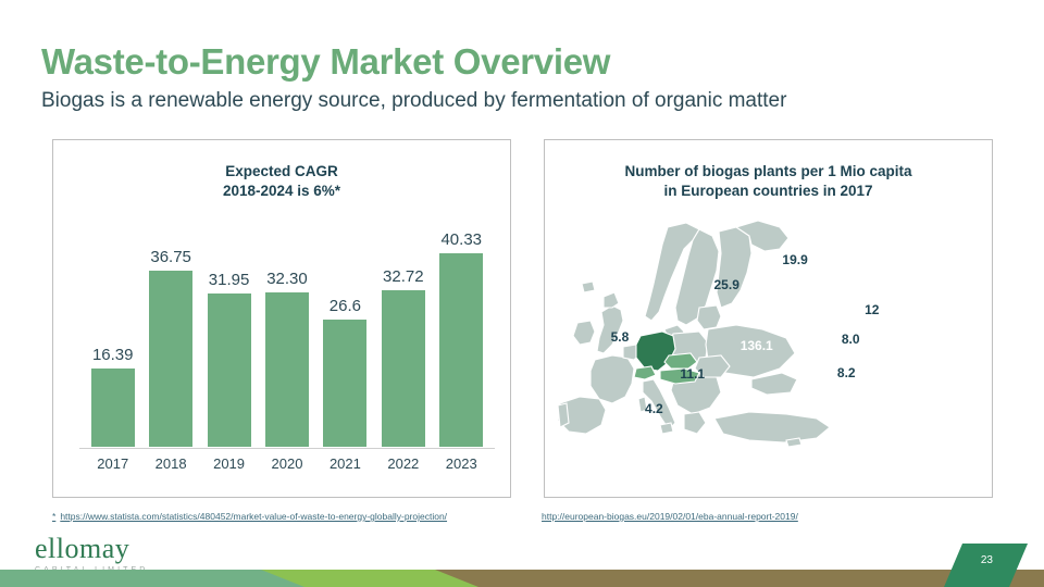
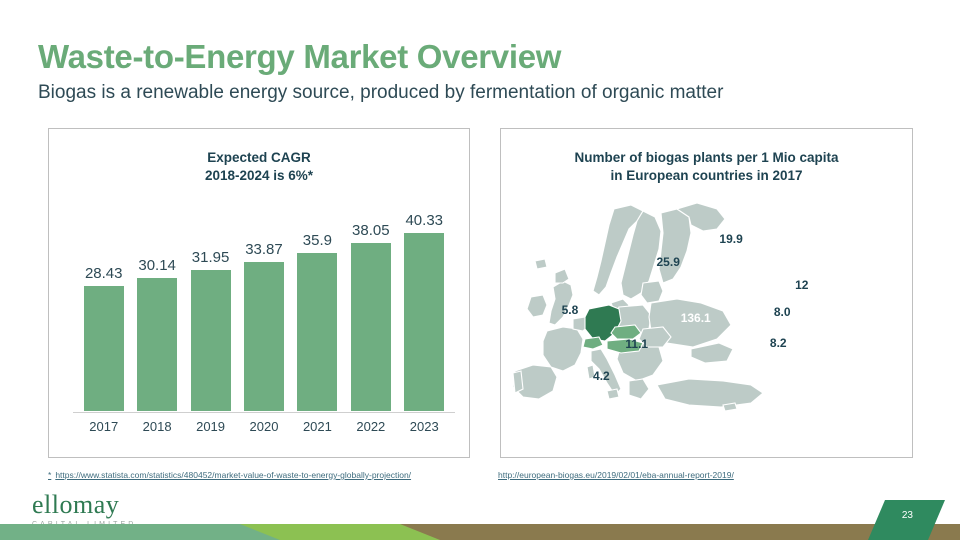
2017: 16.39 -> 28.43
2018: 36.75 -> 30.14
2020: 32.30 -> 33.87
2021: 26.6 -> 35.9
2022: 32.72 -> 38.05
